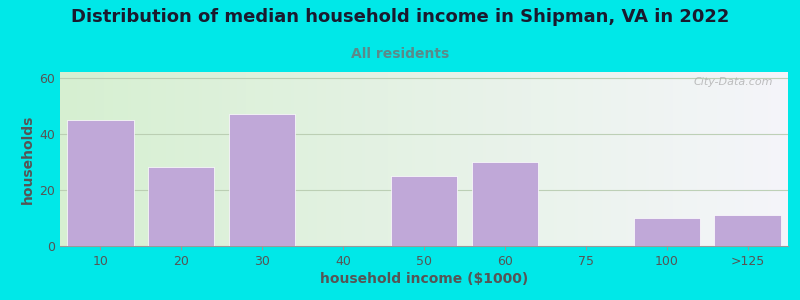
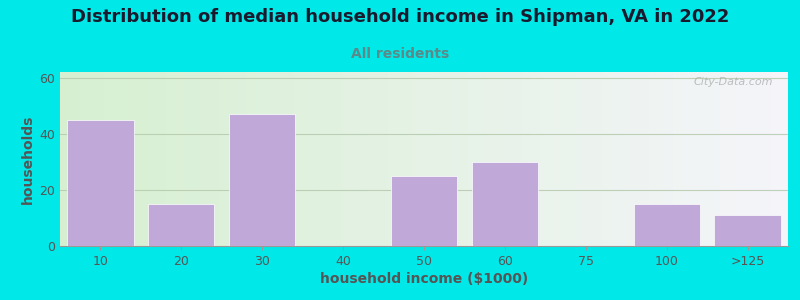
20: 28 -> 15
100: 10 -> 15
